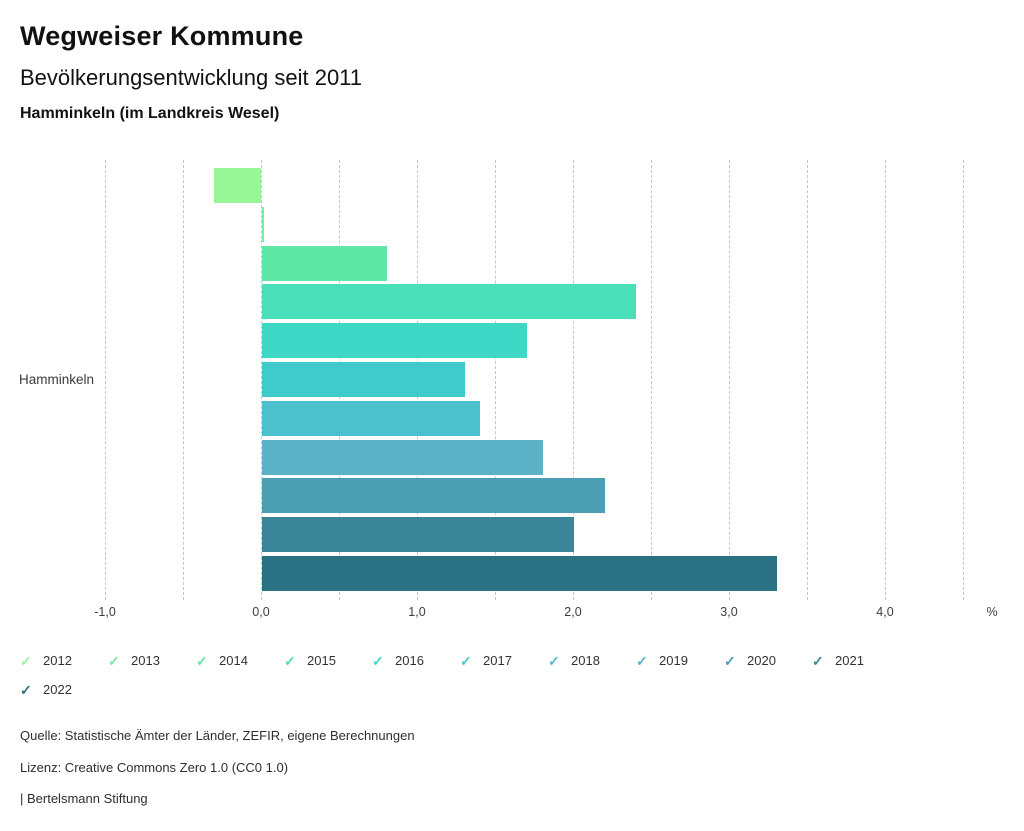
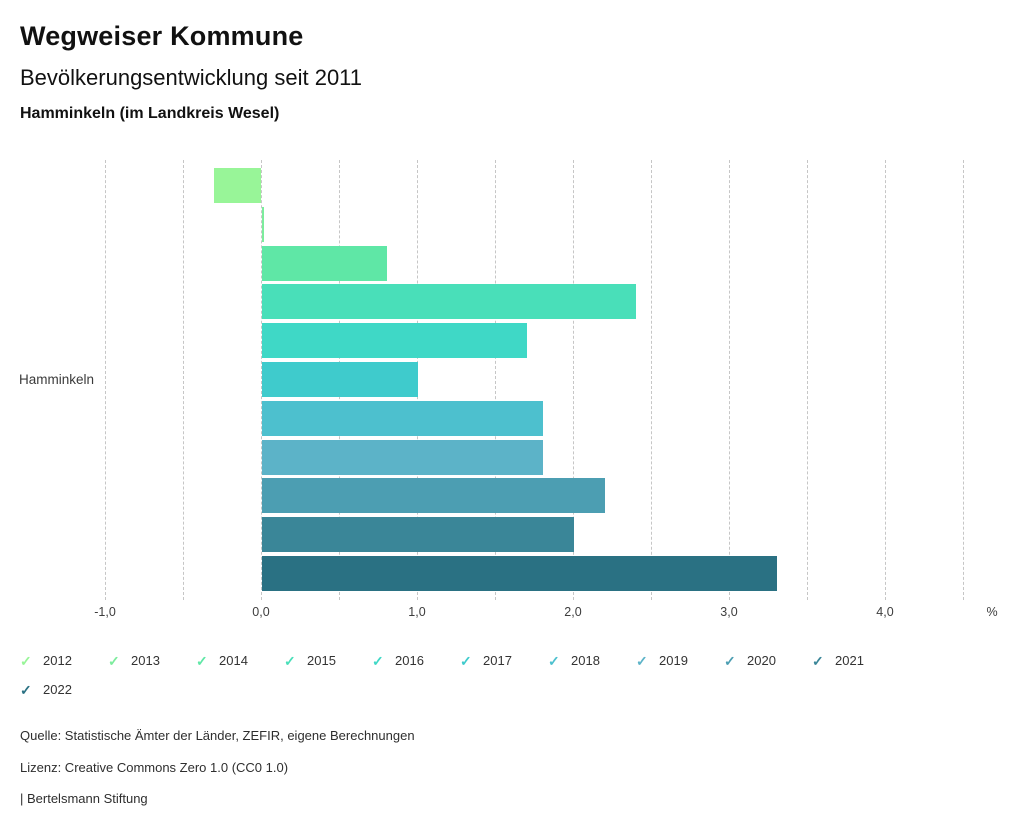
2017: 1,3 -> 1,0
2018: 1,4 -> 1,8
